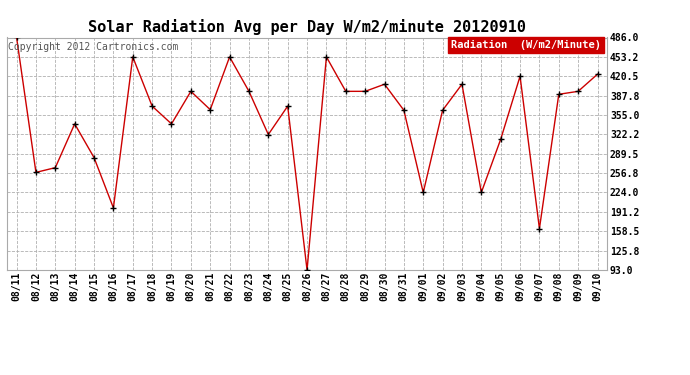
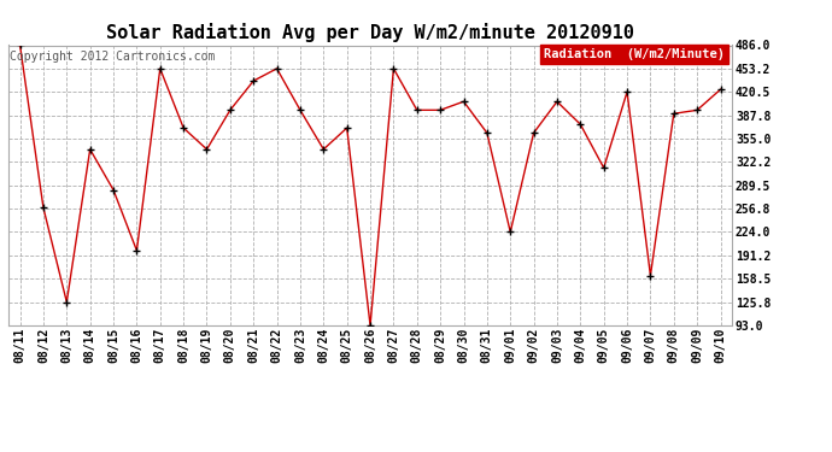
08/13: 266 -> 126
08/21: 364 -> 436
08/24: 322 -> 340
09/04: 224 -> 375
